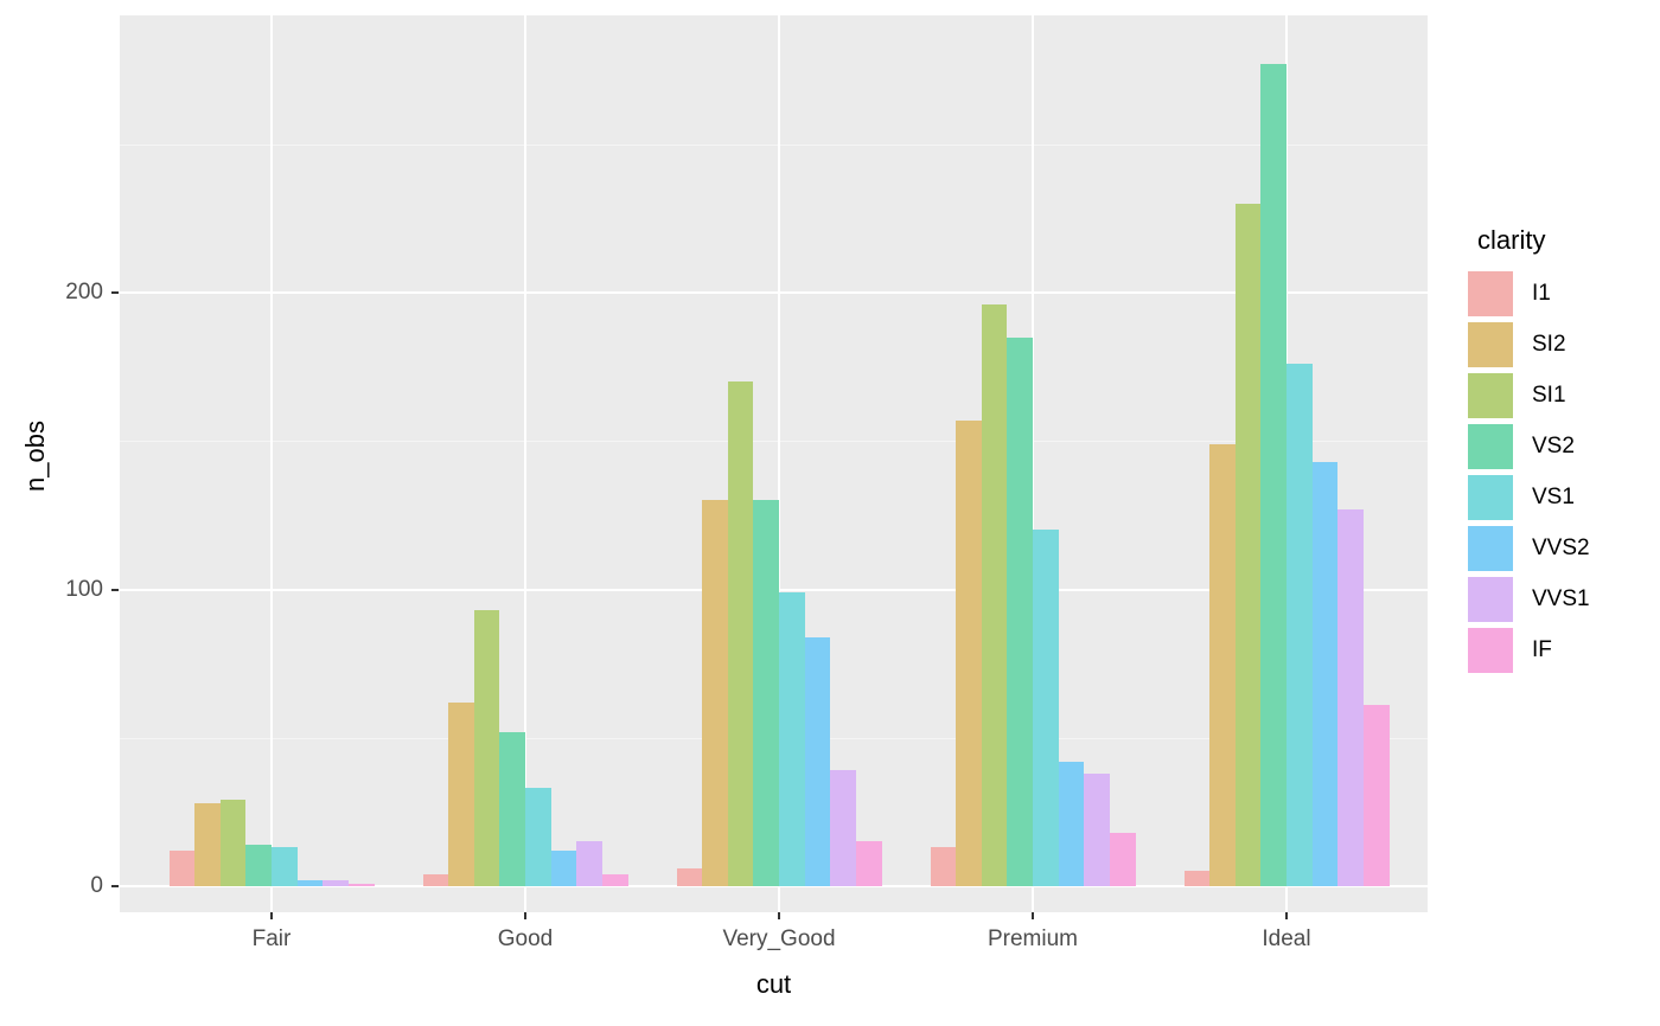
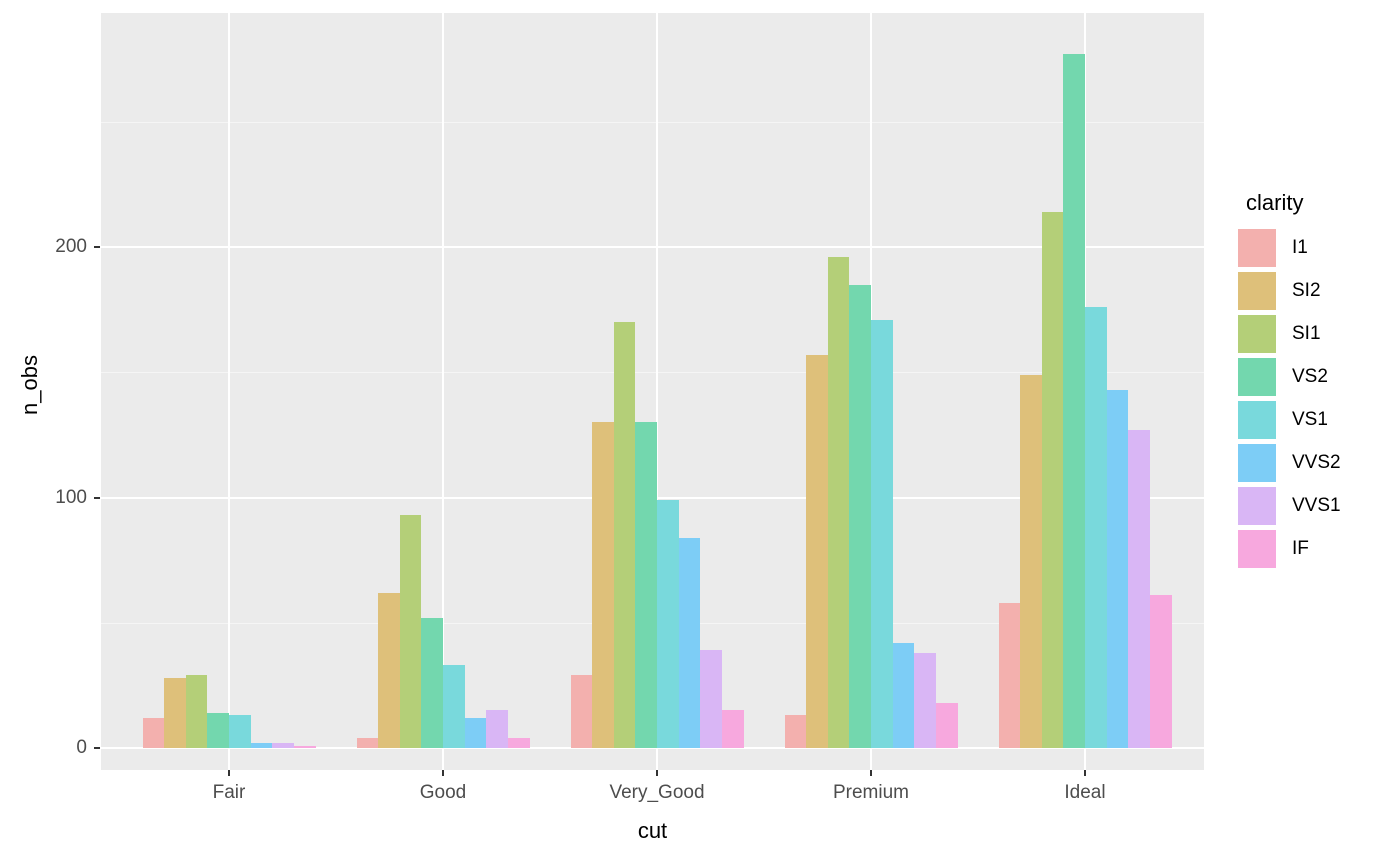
I1/Very_Good: 6 -> 29
VS1/Premium: 120 -> 171
I1/Ideal: 5 -> 58
SI1/Ideal: 230 -> 214
